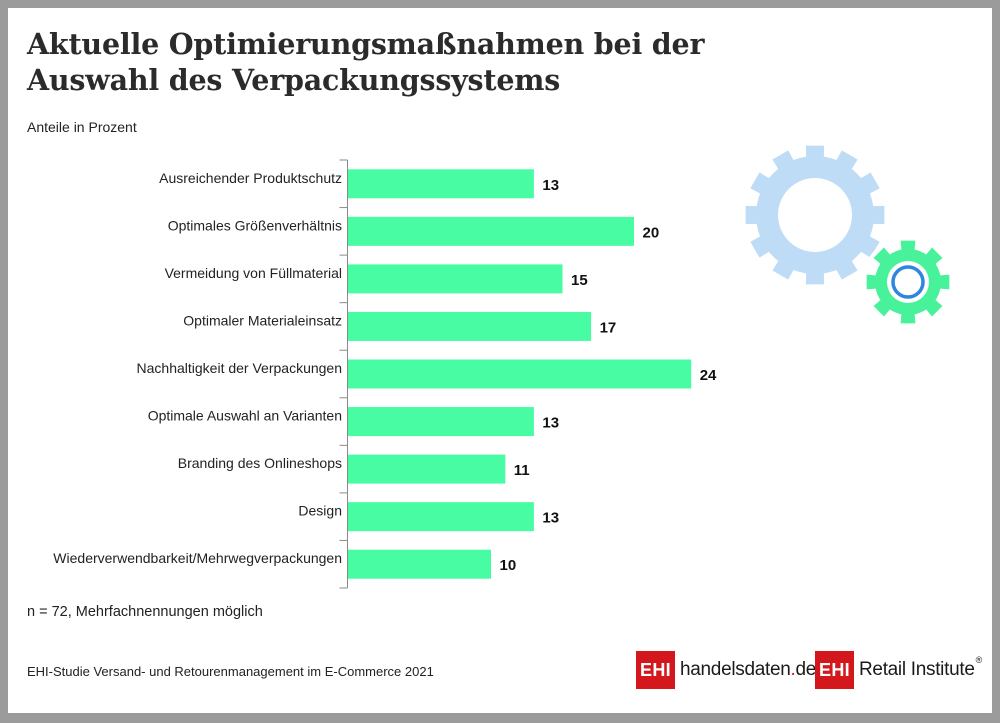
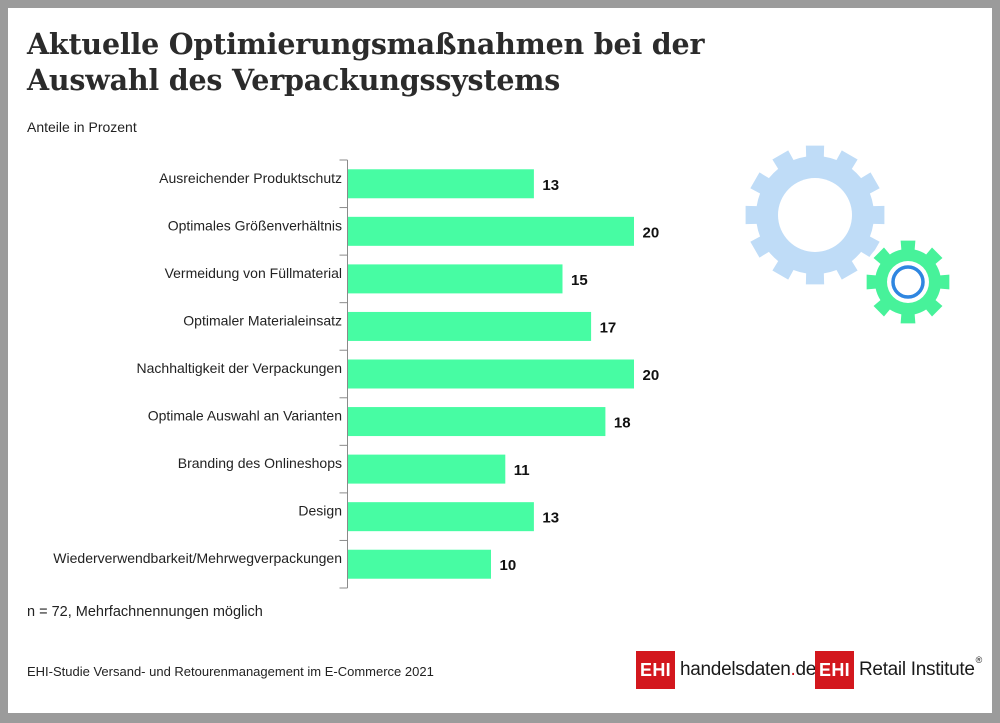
Nachhaltigkeit der Verpackungen: 24 -> 20
Optimale Auswahl an Varianten: 13 -> 18
